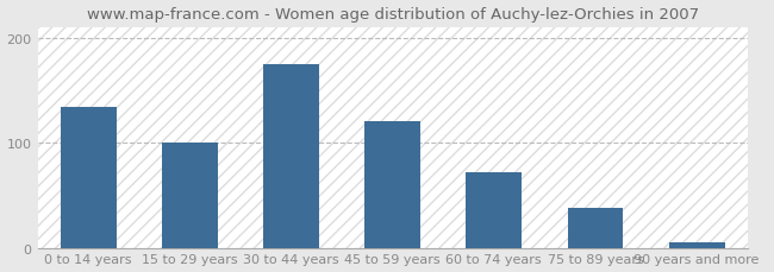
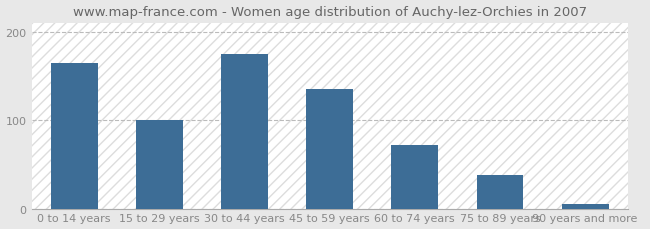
0 to 14 years: 134 -> 165
45 to 59 years: 120 -> 135
